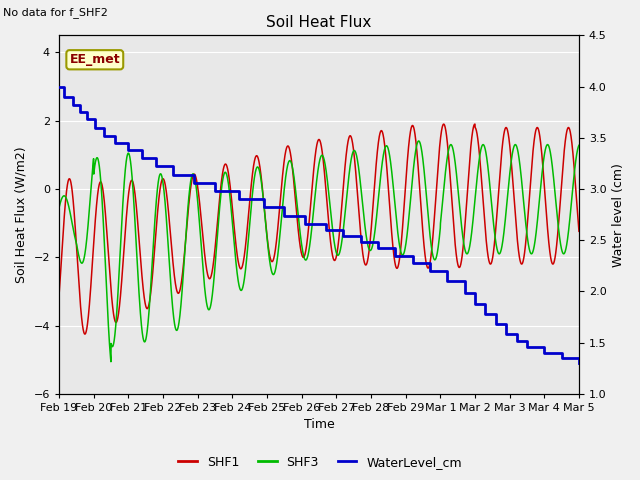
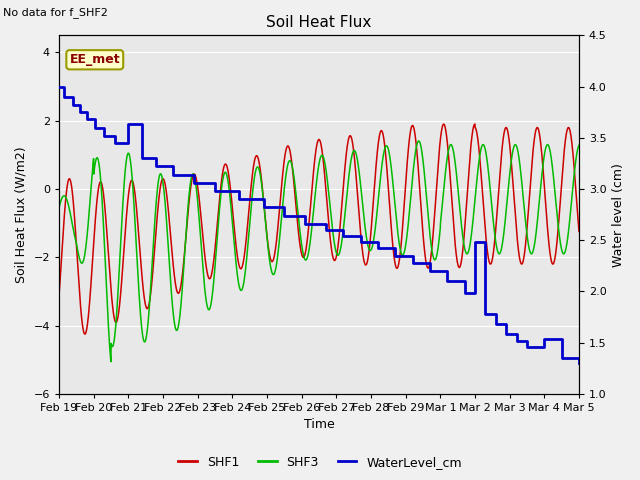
WaterLevel_cm/Feb 21: 3.38 -> 3.63
WaterLevel_cm/Mar 2: 1.88 -> 2.48
WaterLevel_cm/Mar 4: 1.40 -> 1.54
